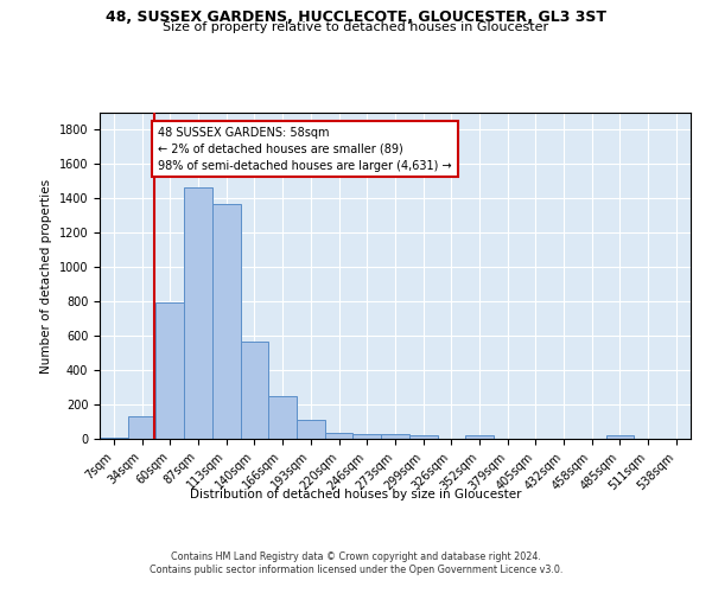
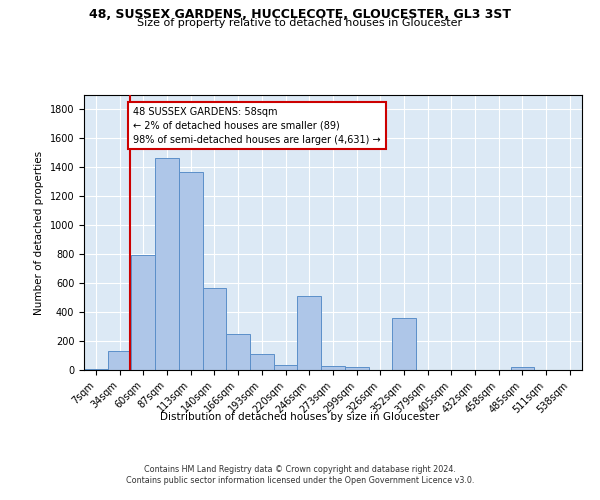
246sqm: 30 -> 510
352sqm: 20 -> 360
